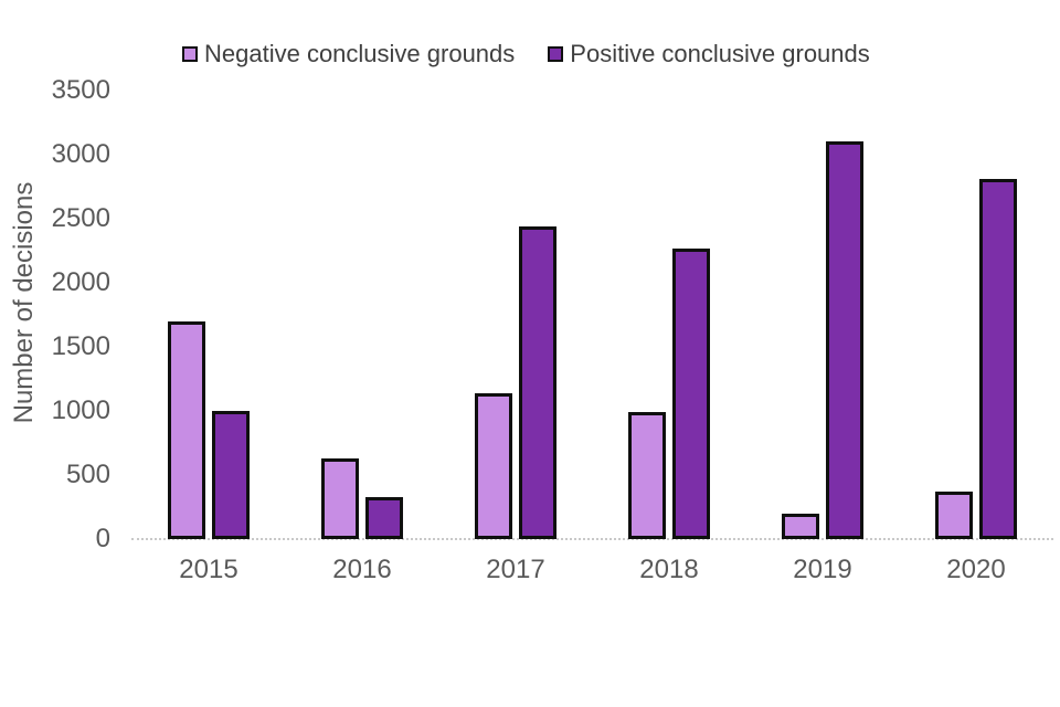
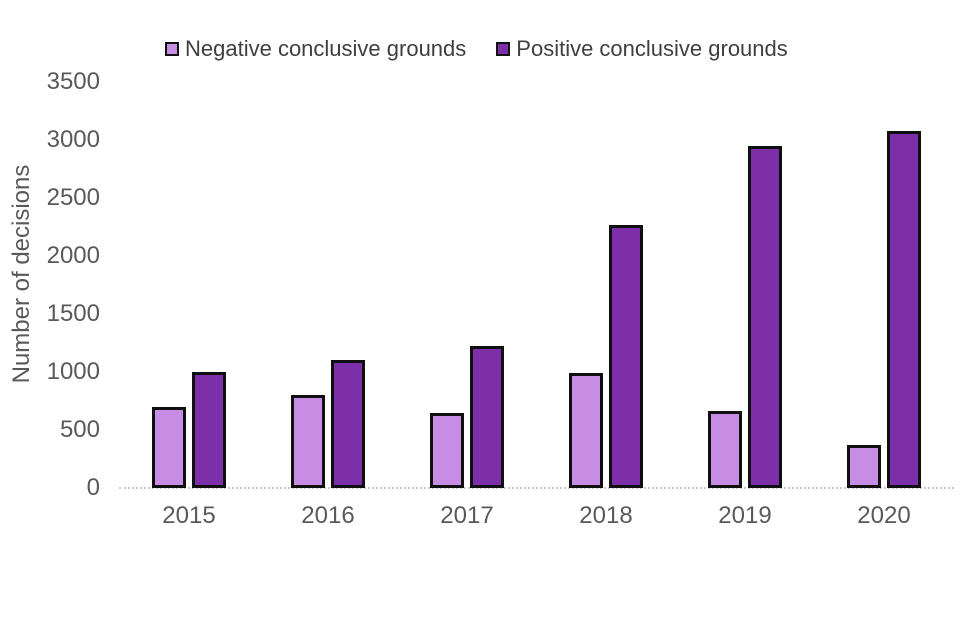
Negative conclusive grounds/2015: 1700 -> 700
Negative conclusive grounds/2016: 630 -> 800
Positive conclusive grounds/2016: 330 -> 1100
Negative conclusive grounds/2017: 1140 -> 650
Positive conclusive grounds/2017: 2440 -> 1220
Negative conclusive grounds/2019: 200 -> 660
Positive conclusive grounds/2019: 3100 -> 2950
Positive conclusive grounds/2020: 2810 -> 3080
